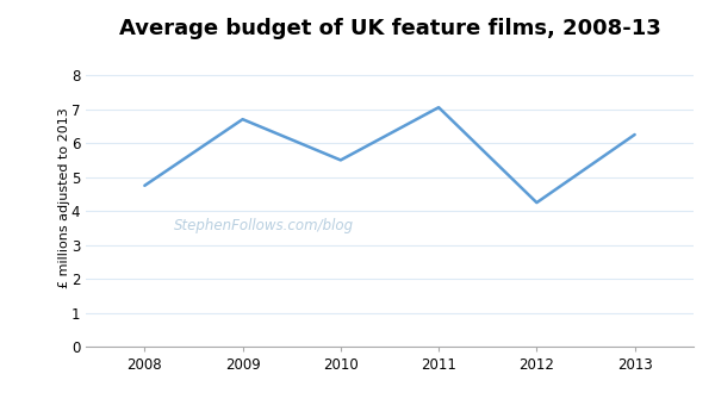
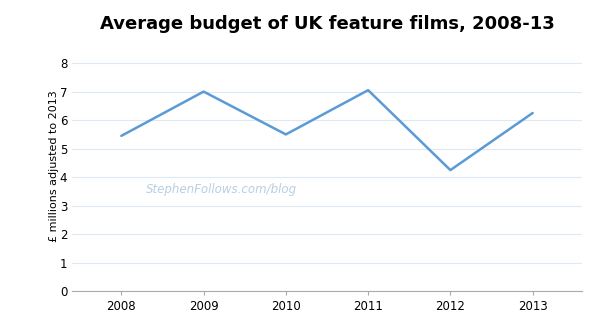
2008: 4.75 -> 5.45
2009: 6.70 -> 7.00
